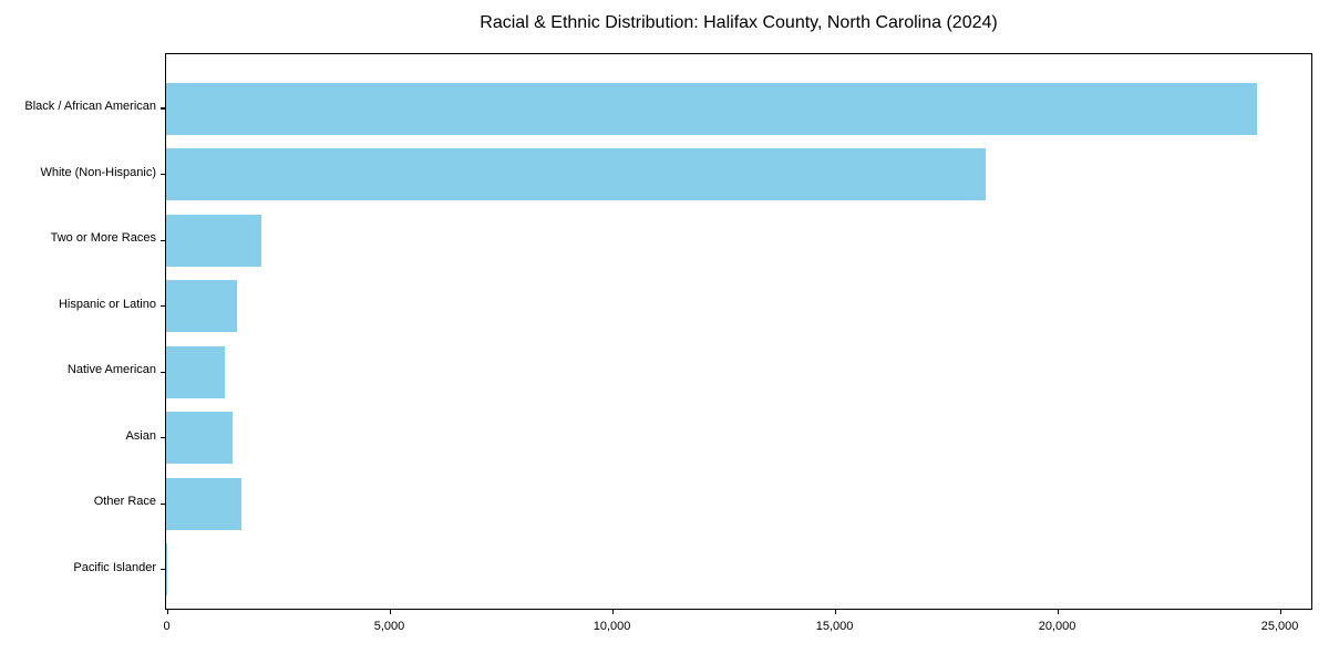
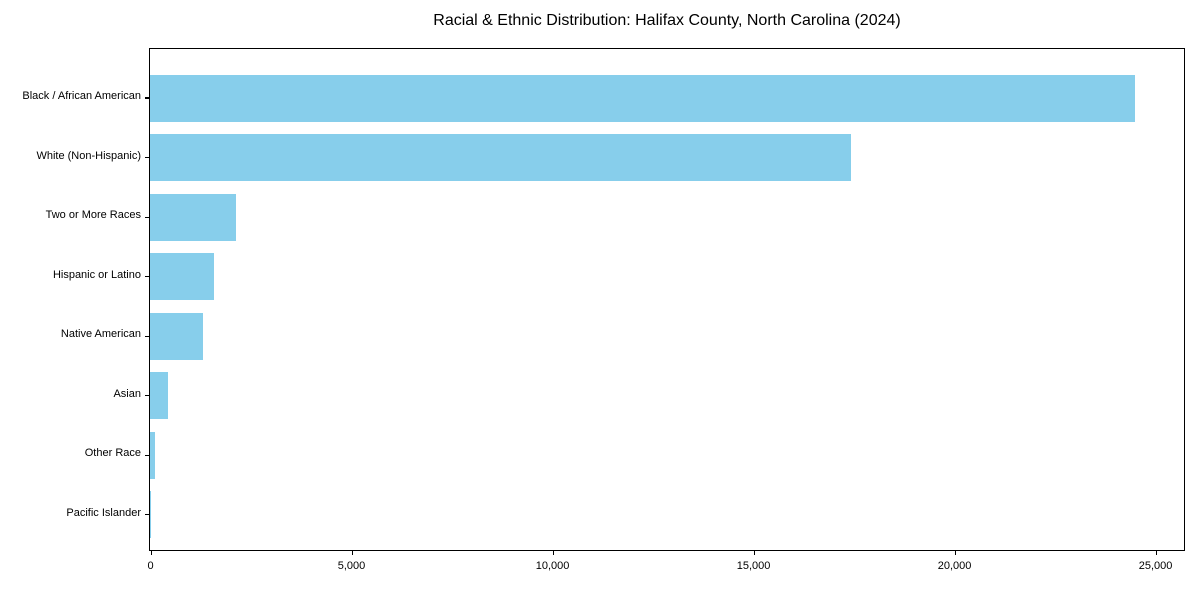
White (Non-Hispanic): 18400 -> 17400
Asian: 1500 -> 400
Other Race: 1700 -> 100
